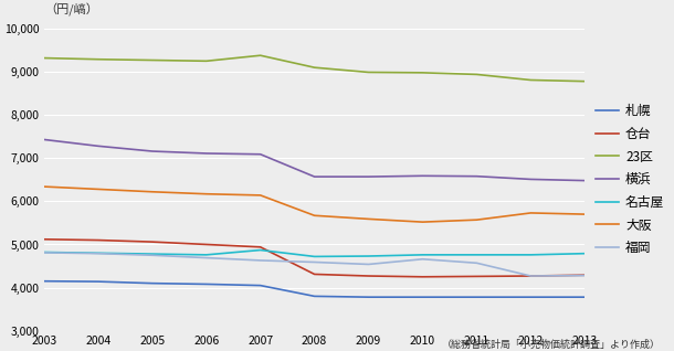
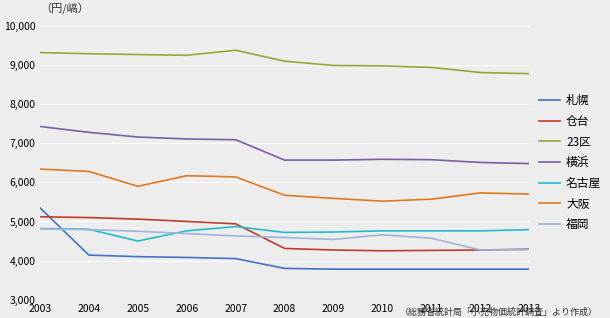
札幌/2003: 4,150 -> 5,350
名古屋/2005: 4,780 -> 4,500
大阪/2005: 6,220 -> 5,900
